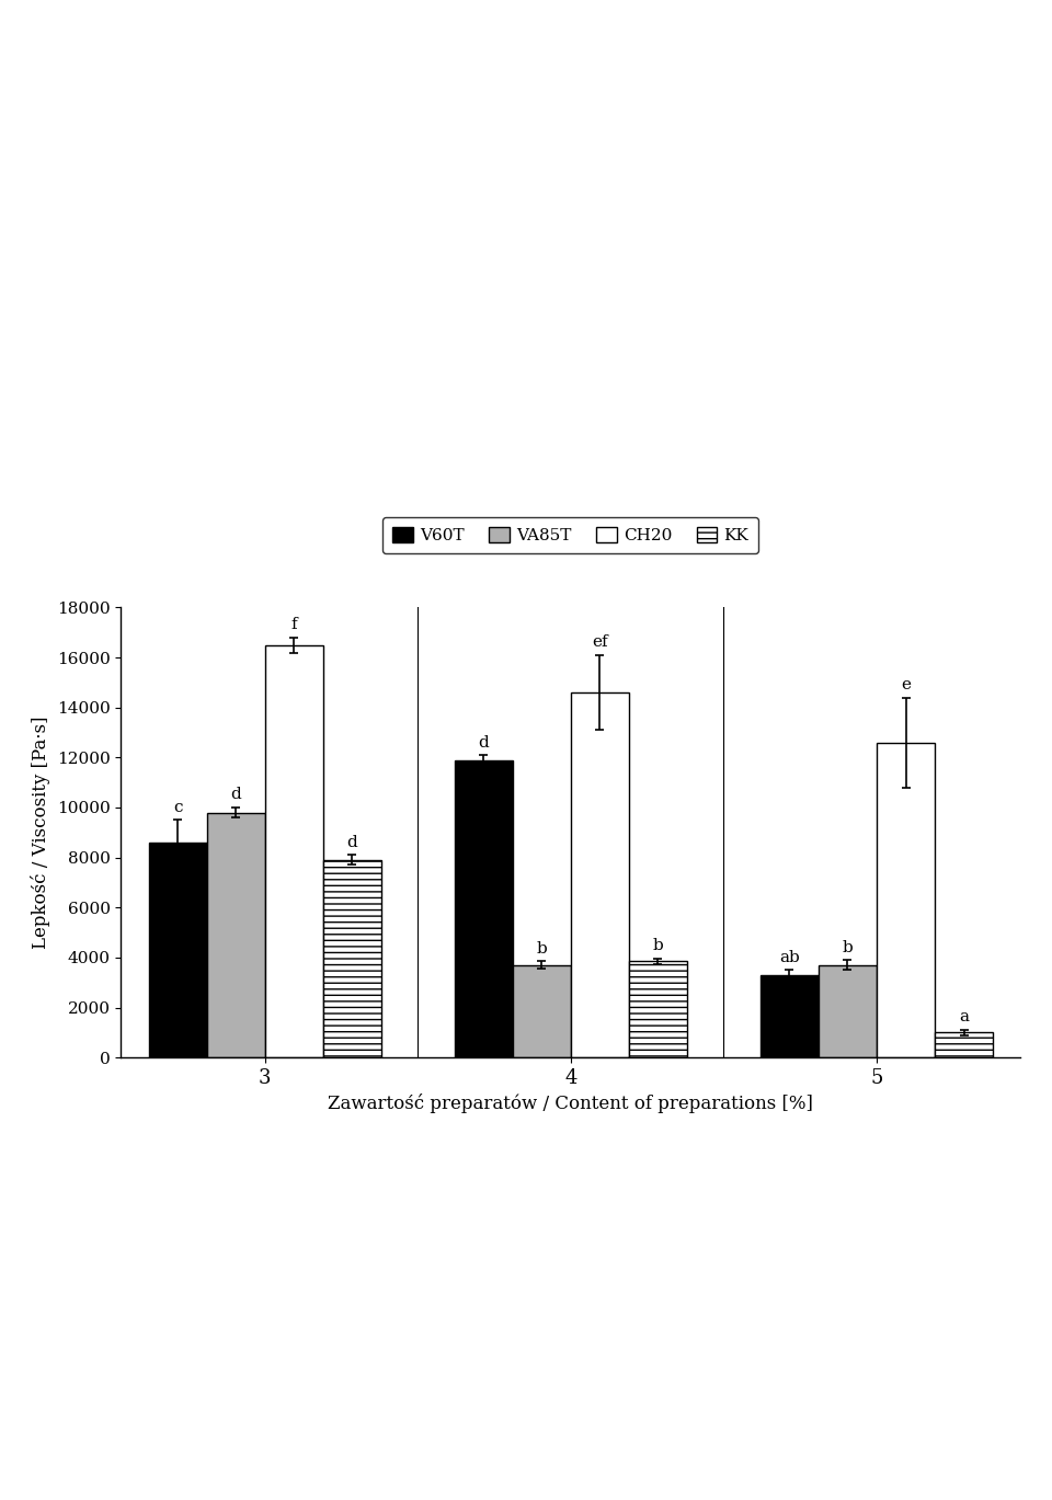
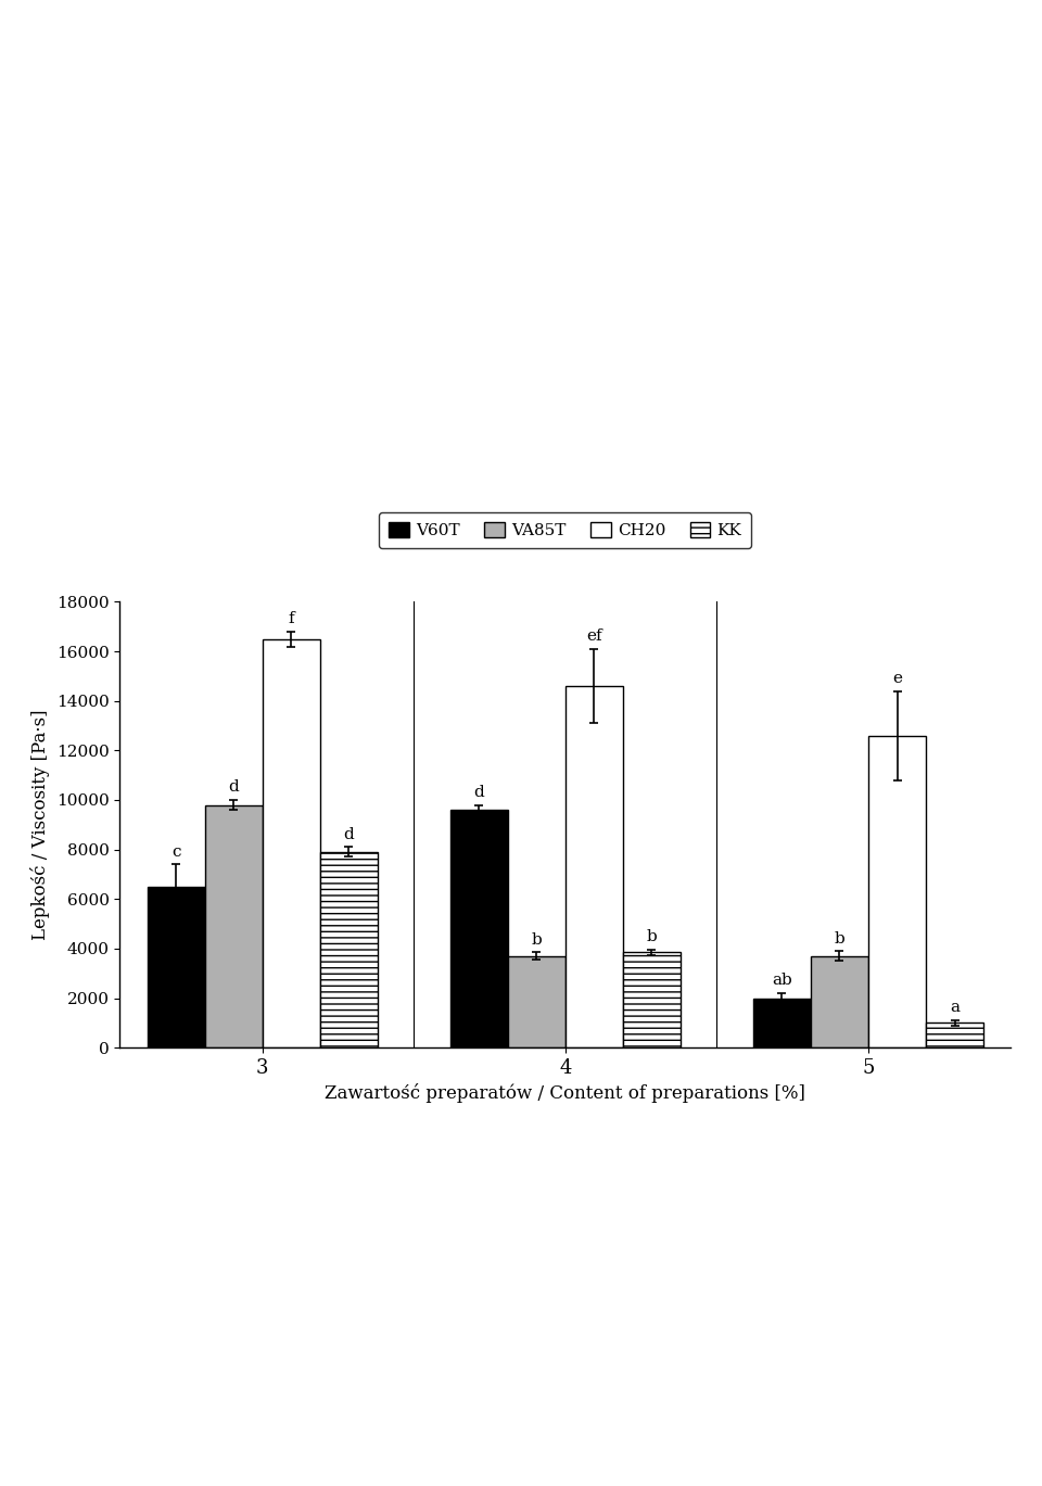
V60T/3: 8600 -> 6500
V60T/4: 11900 -> 9600
V60T/5: 3300 -> 2000
